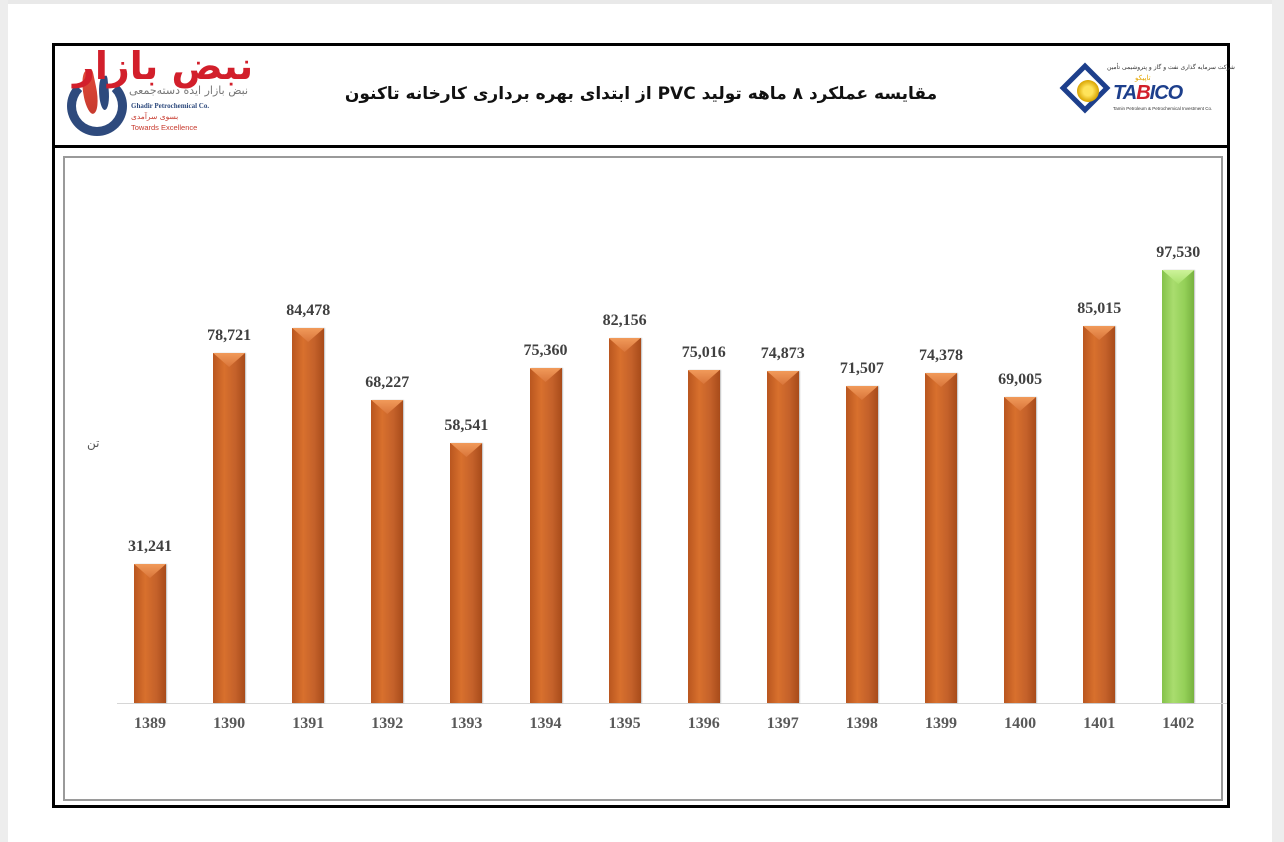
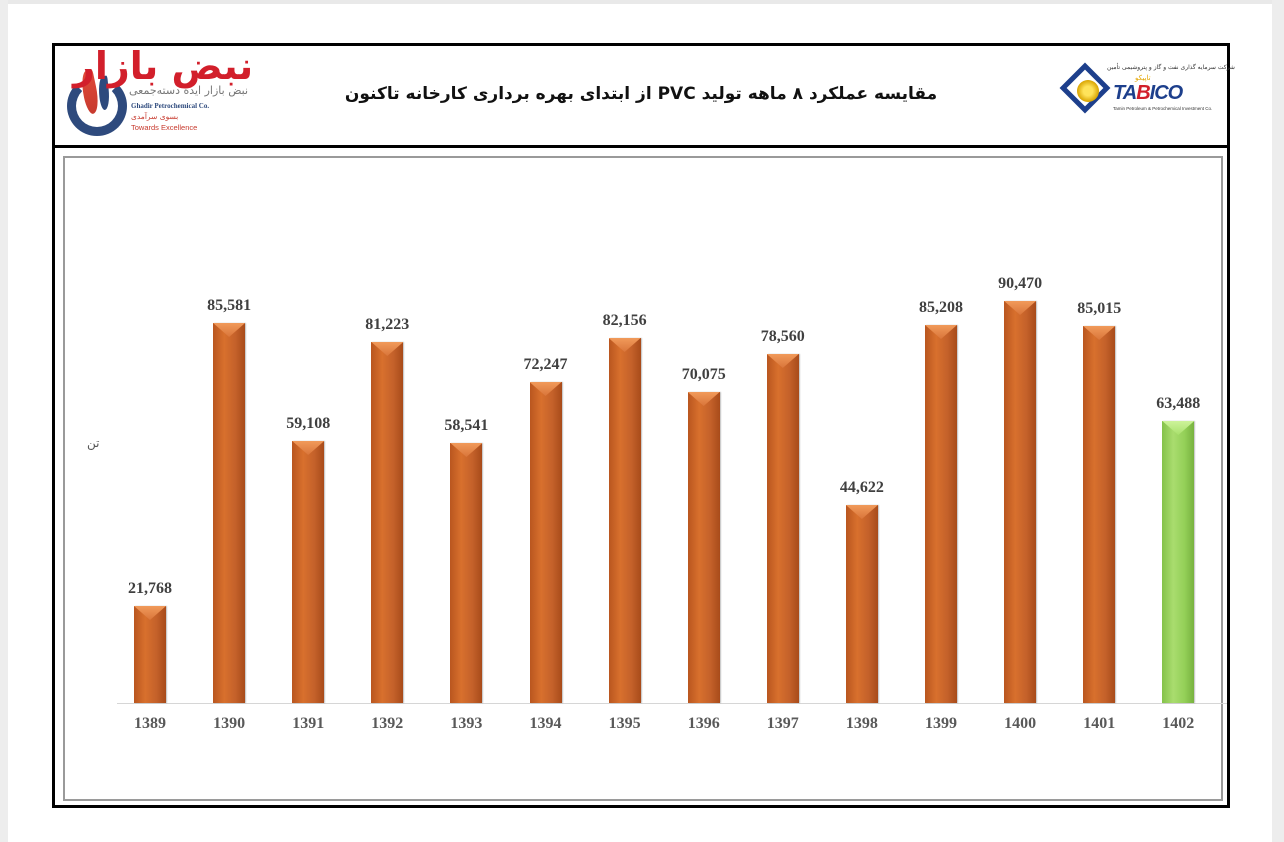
1389: 31,241 -> 21,768
1390: 78,721 -> 85,581
1391: 84,478 -> 59,108
1392: 68,227 -> 81,223
1394: 75,360 -> 72,247
1396: 75,016 -> 70,075
1397: 74,873 -> 78,560
1398: 71,507 -> 44,622
1399: 74,378 -> 85,208
1400: 69,005 -> 90,470
1402: 97,530 -> 63,488
